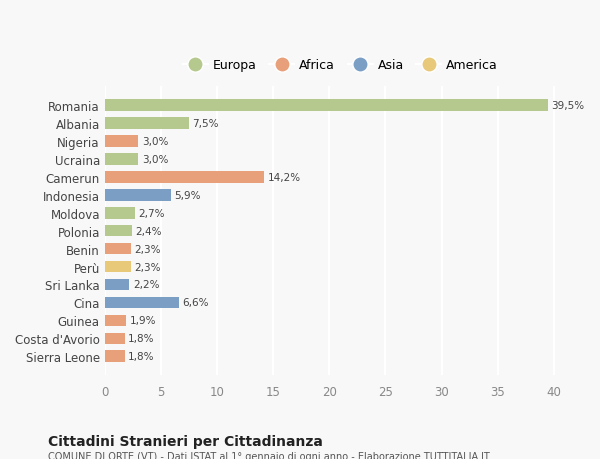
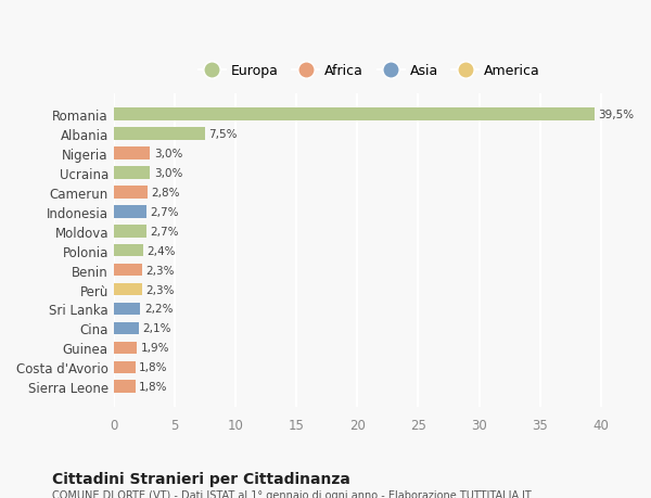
Camerun: 14,2% -> 2,8%
Indonesia: 5,9% -> 2,7%
Cina: 6,6% -> 2,1%
